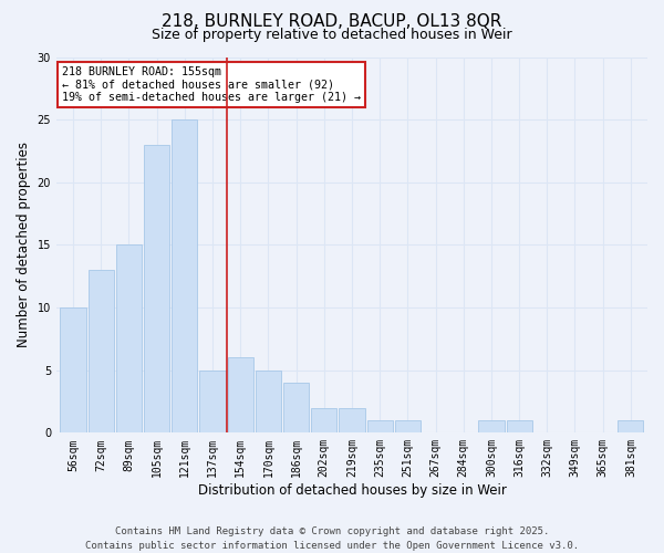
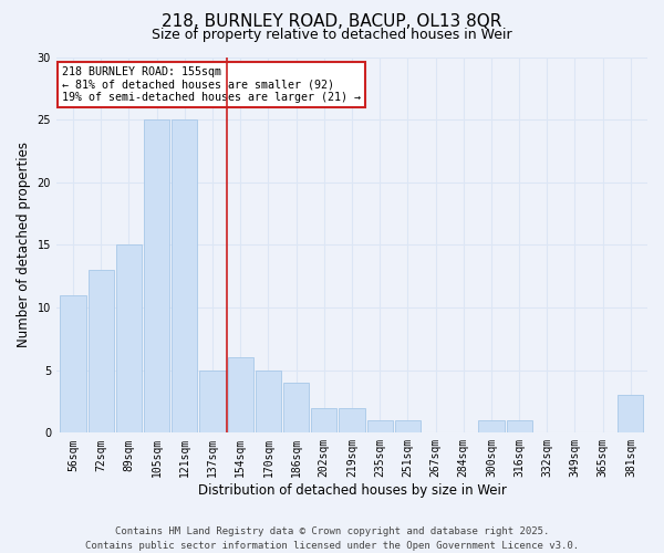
56sqm: 10 -> 11
105sqm: 23 -> 25
381sqm: 1 -> 3
